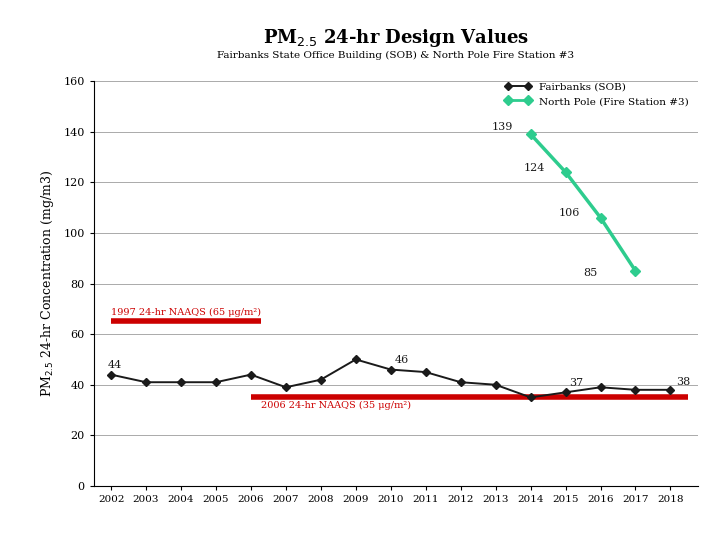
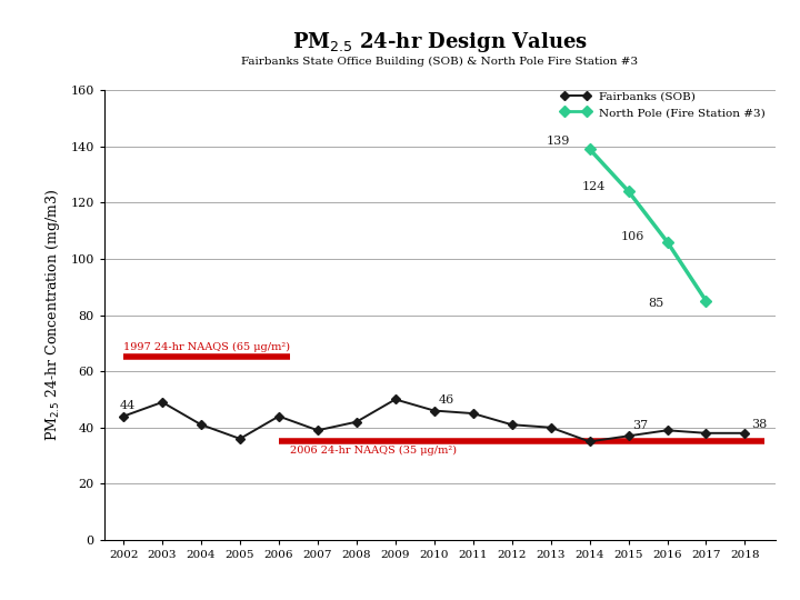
Fairbanks (SOB)/2003: 41 -> 49
Fairbanks (SOB)/2005: 41 -> 36
